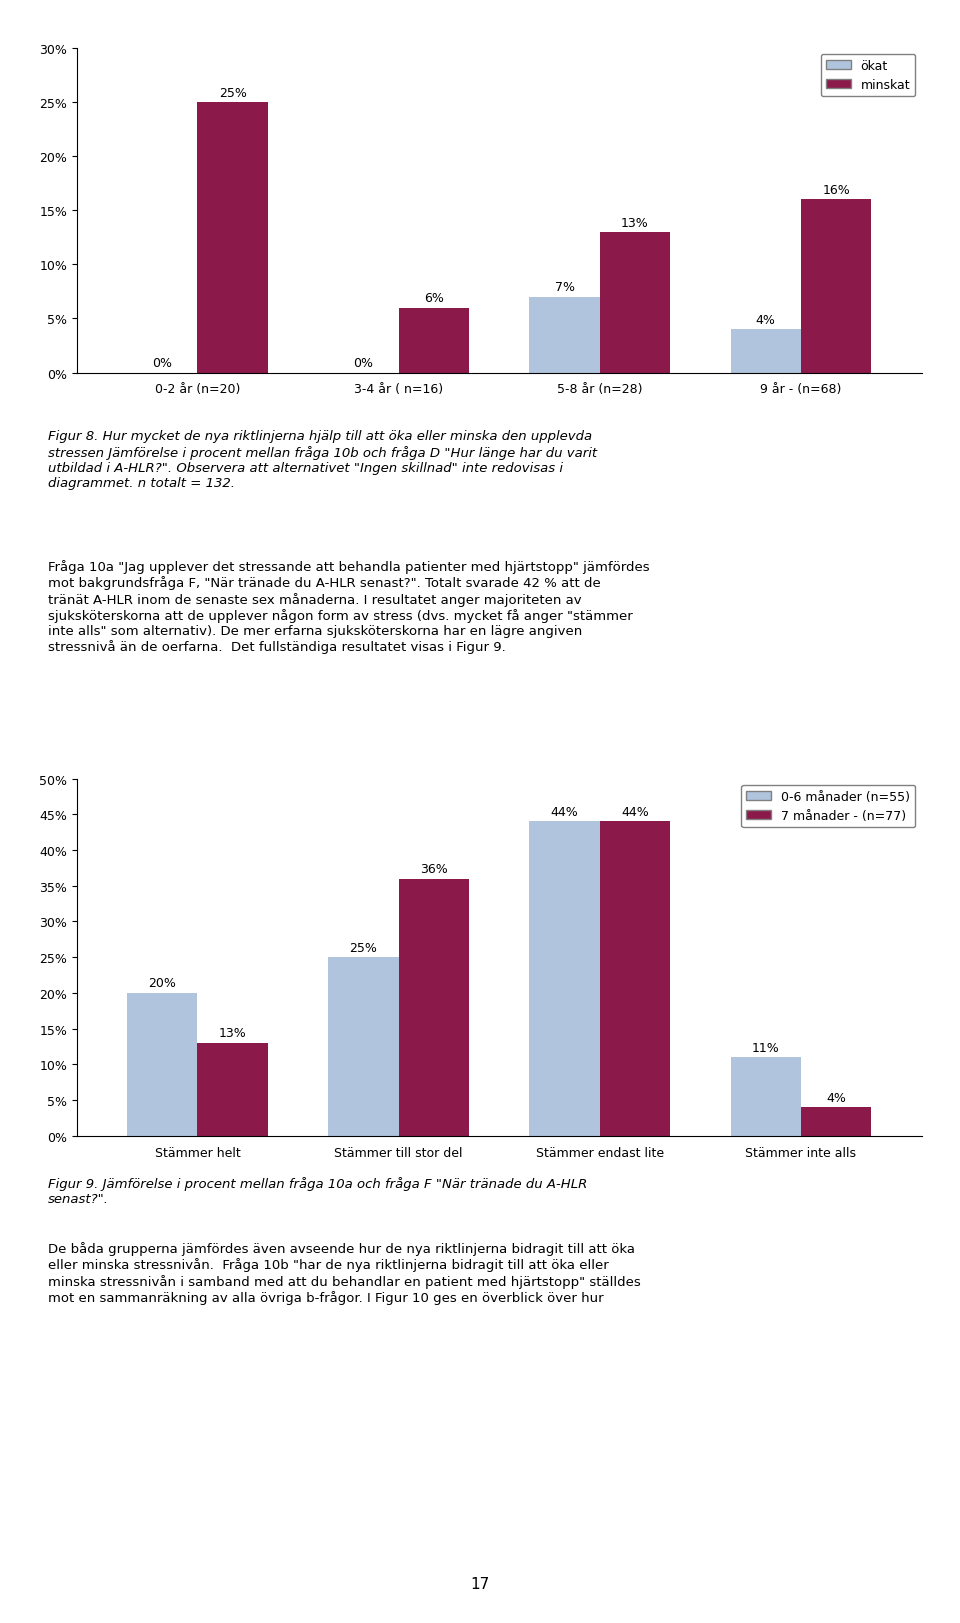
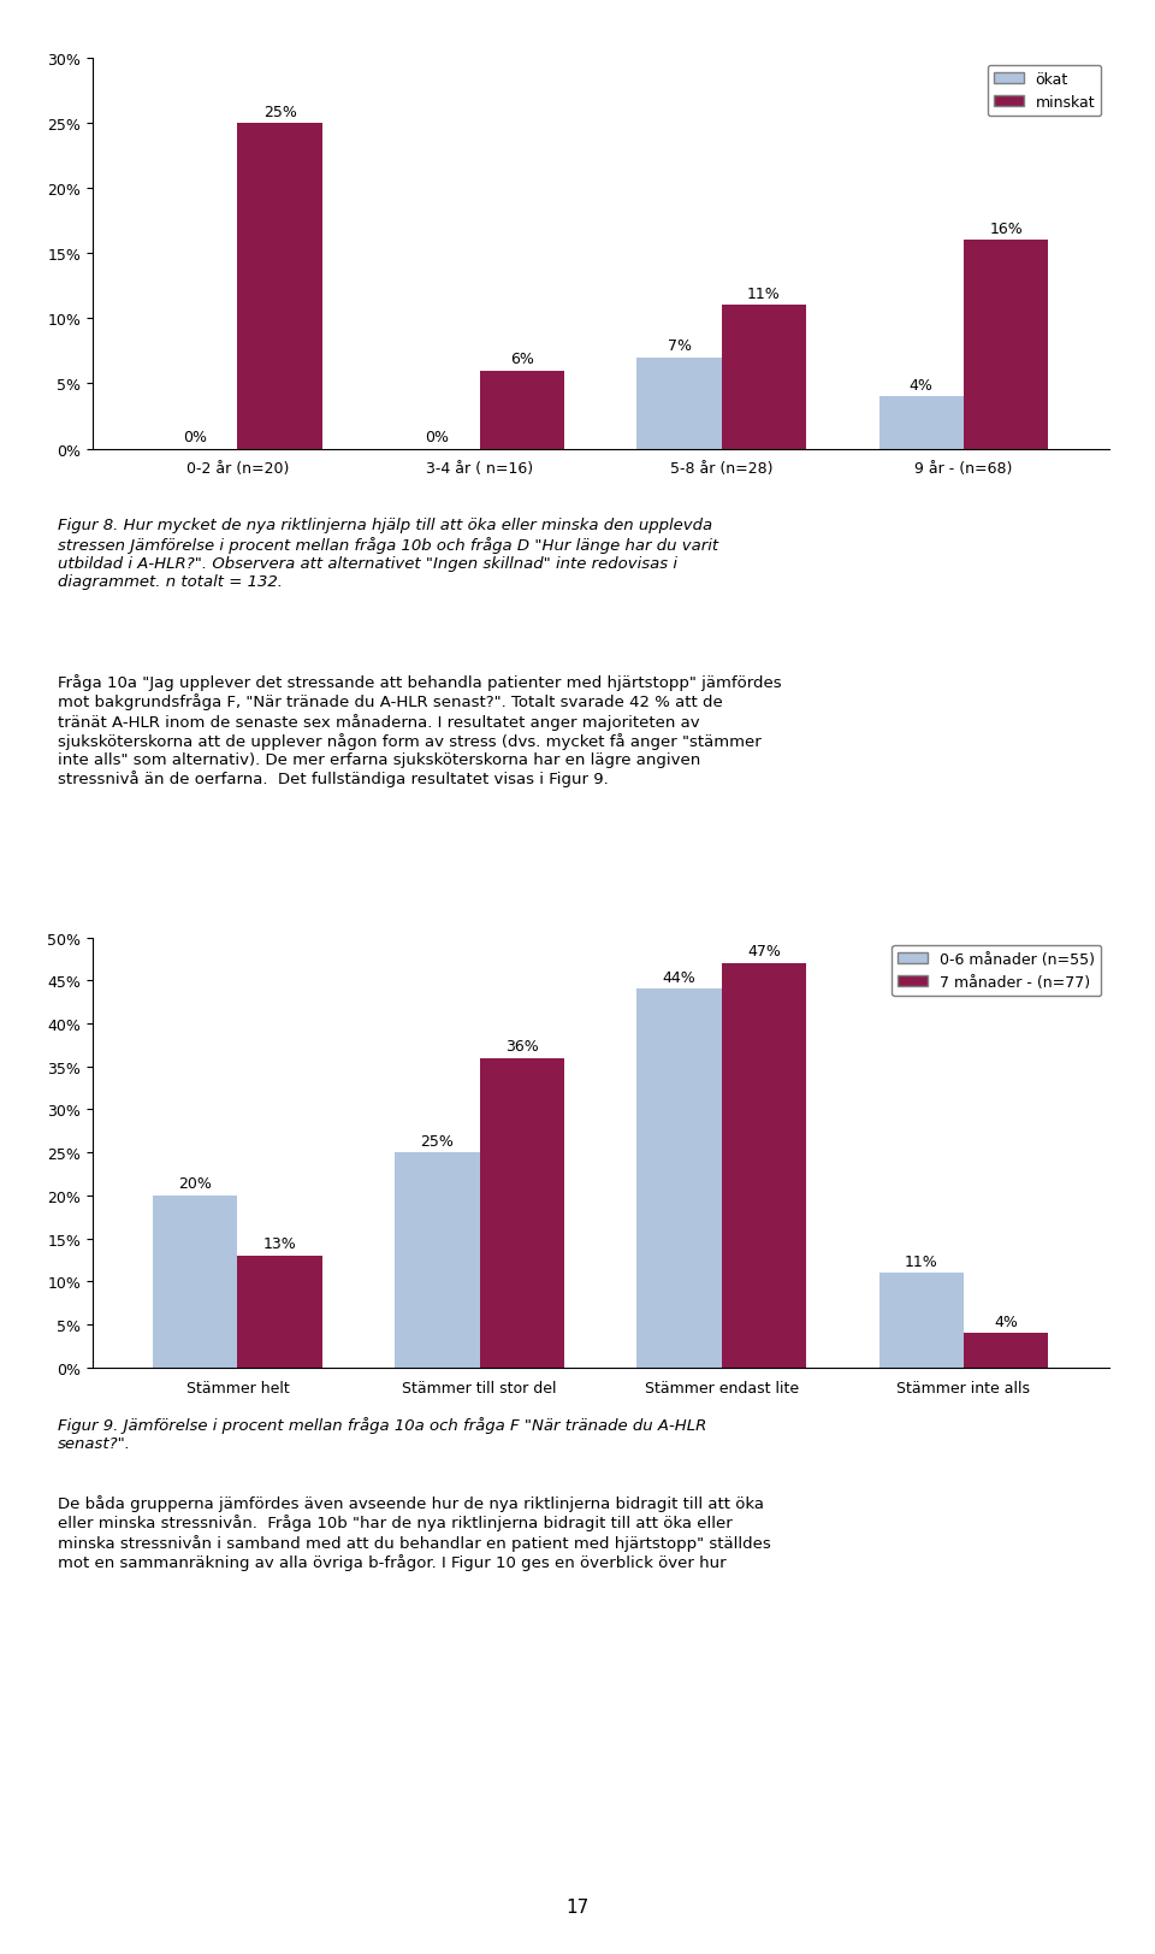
minskat/5-8 år (n=28): 13% -> 11%
7 månader - (n=77)/Stämmer endast lite: 44% -> 47%
